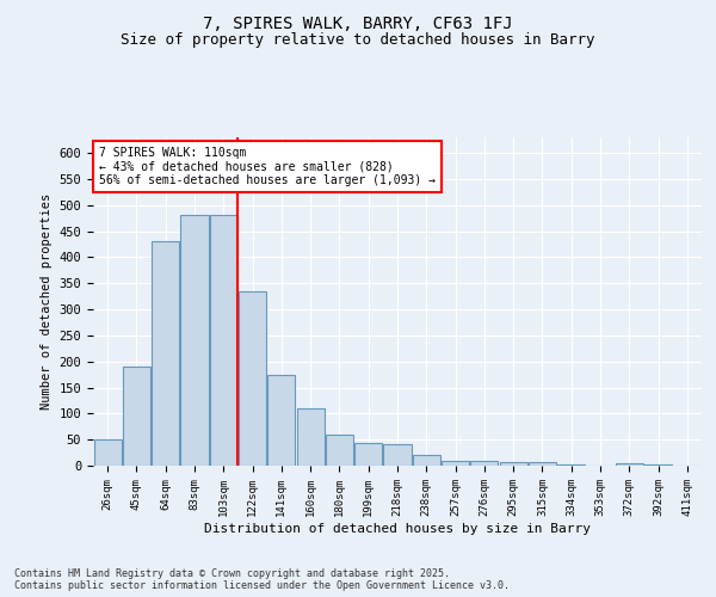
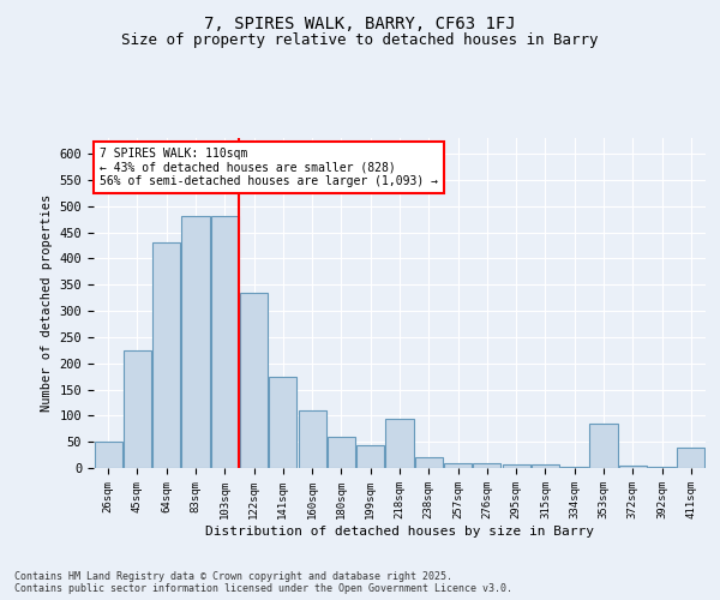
45sqm: 190 -> 225
218sqm: 42 -> 95
353sqm: 1 -> 85
411sqm: 1 -> 40
